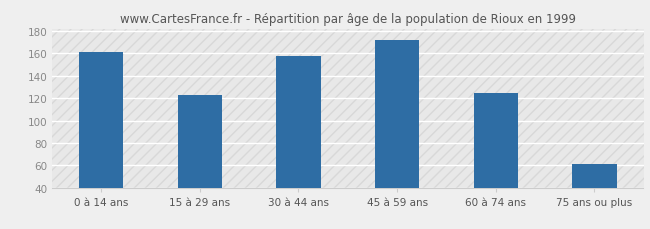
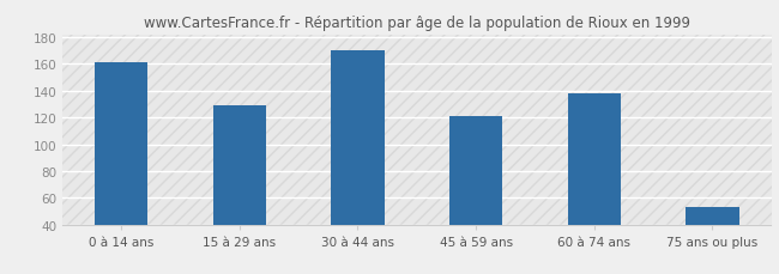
15 à 29 ans: 123 -> 129
30 à 44 ans: 158 -> 170
45 à 59 ans: 172 -> 121
60 à 74 ans: 125 -> 138
75 ans ou plus: 61 -> 53
